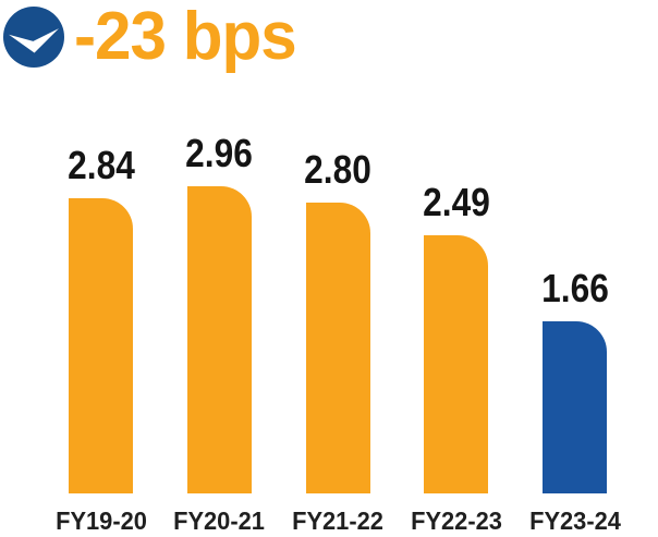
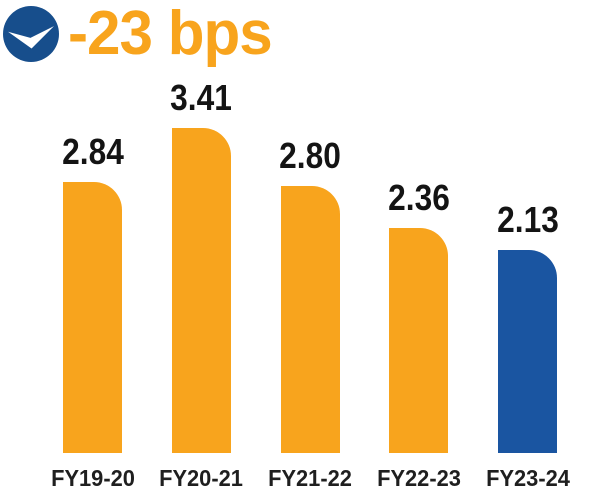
FY20-21: 2.96 -> 3.41
FY22-23: 2.49 -> 2.36
FY23-24: 1.66 -> 2.13
